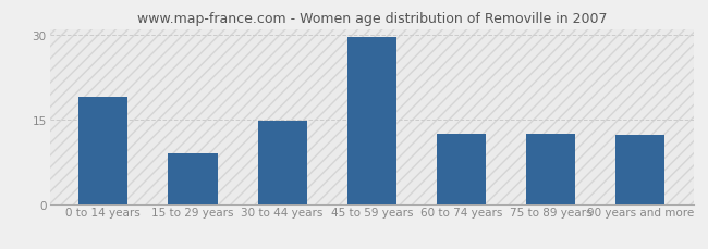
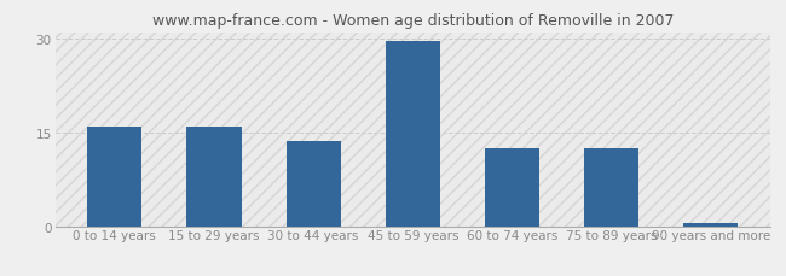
0 to 14 years: 19.0 -> 16.0
15 to 29 years: 9.0 -> 16.0
30 to 44 years: 14.8 -> 13.5
90 years and more: 12.2 -> 0.5
